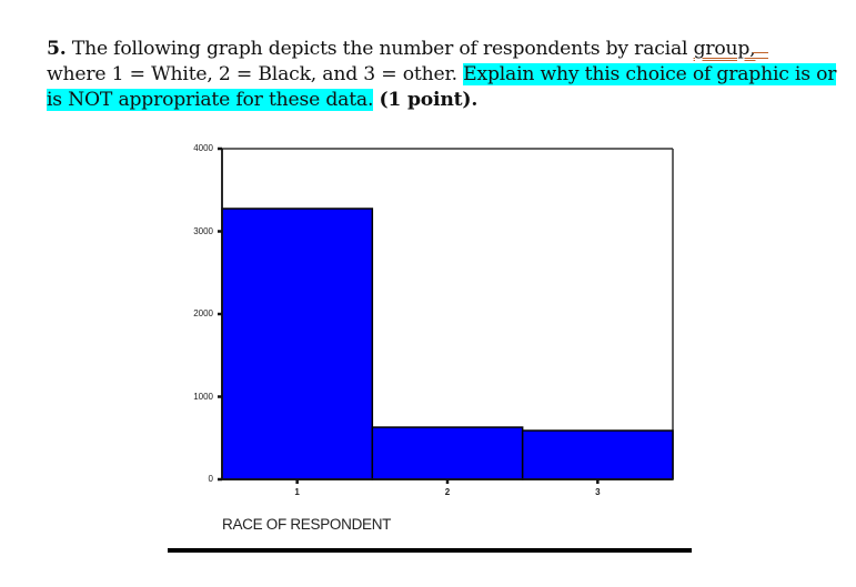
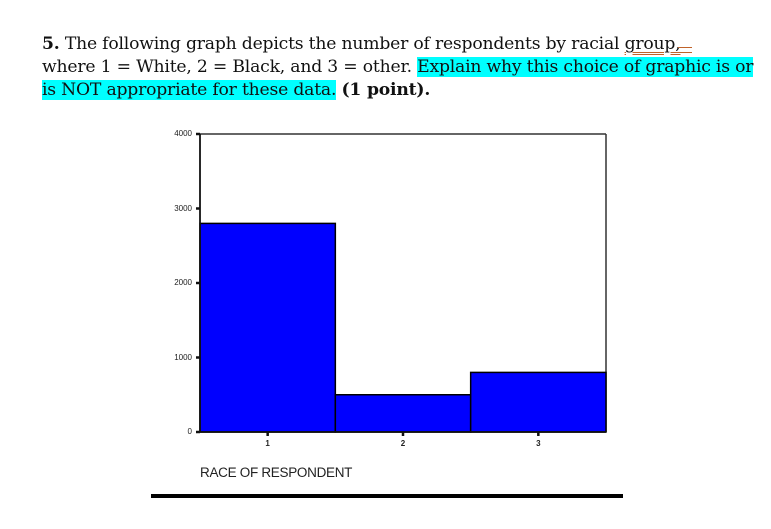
1: 3300 -> 2800
2: 600 -> 500
3: 600 -> 800
